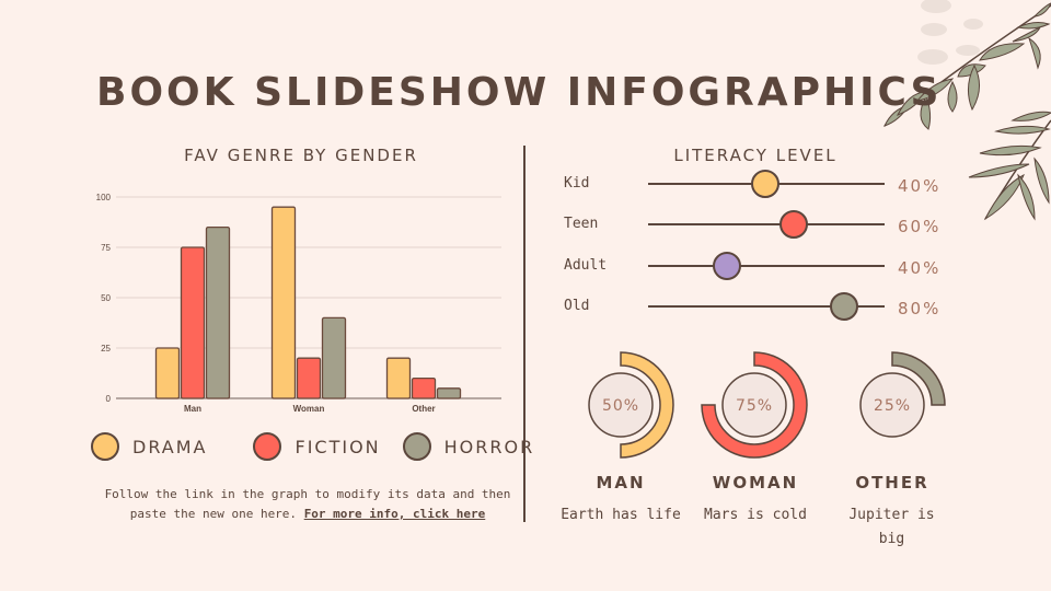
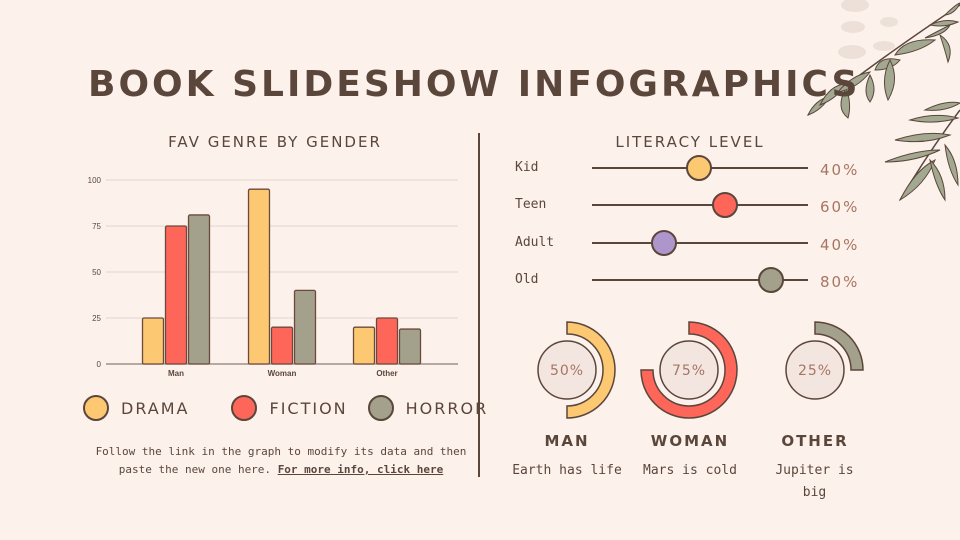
HORROR/Man: 85 -> 81
FICTION/Other: 10 -> 25
HORROR/Other: 5 -> 19
